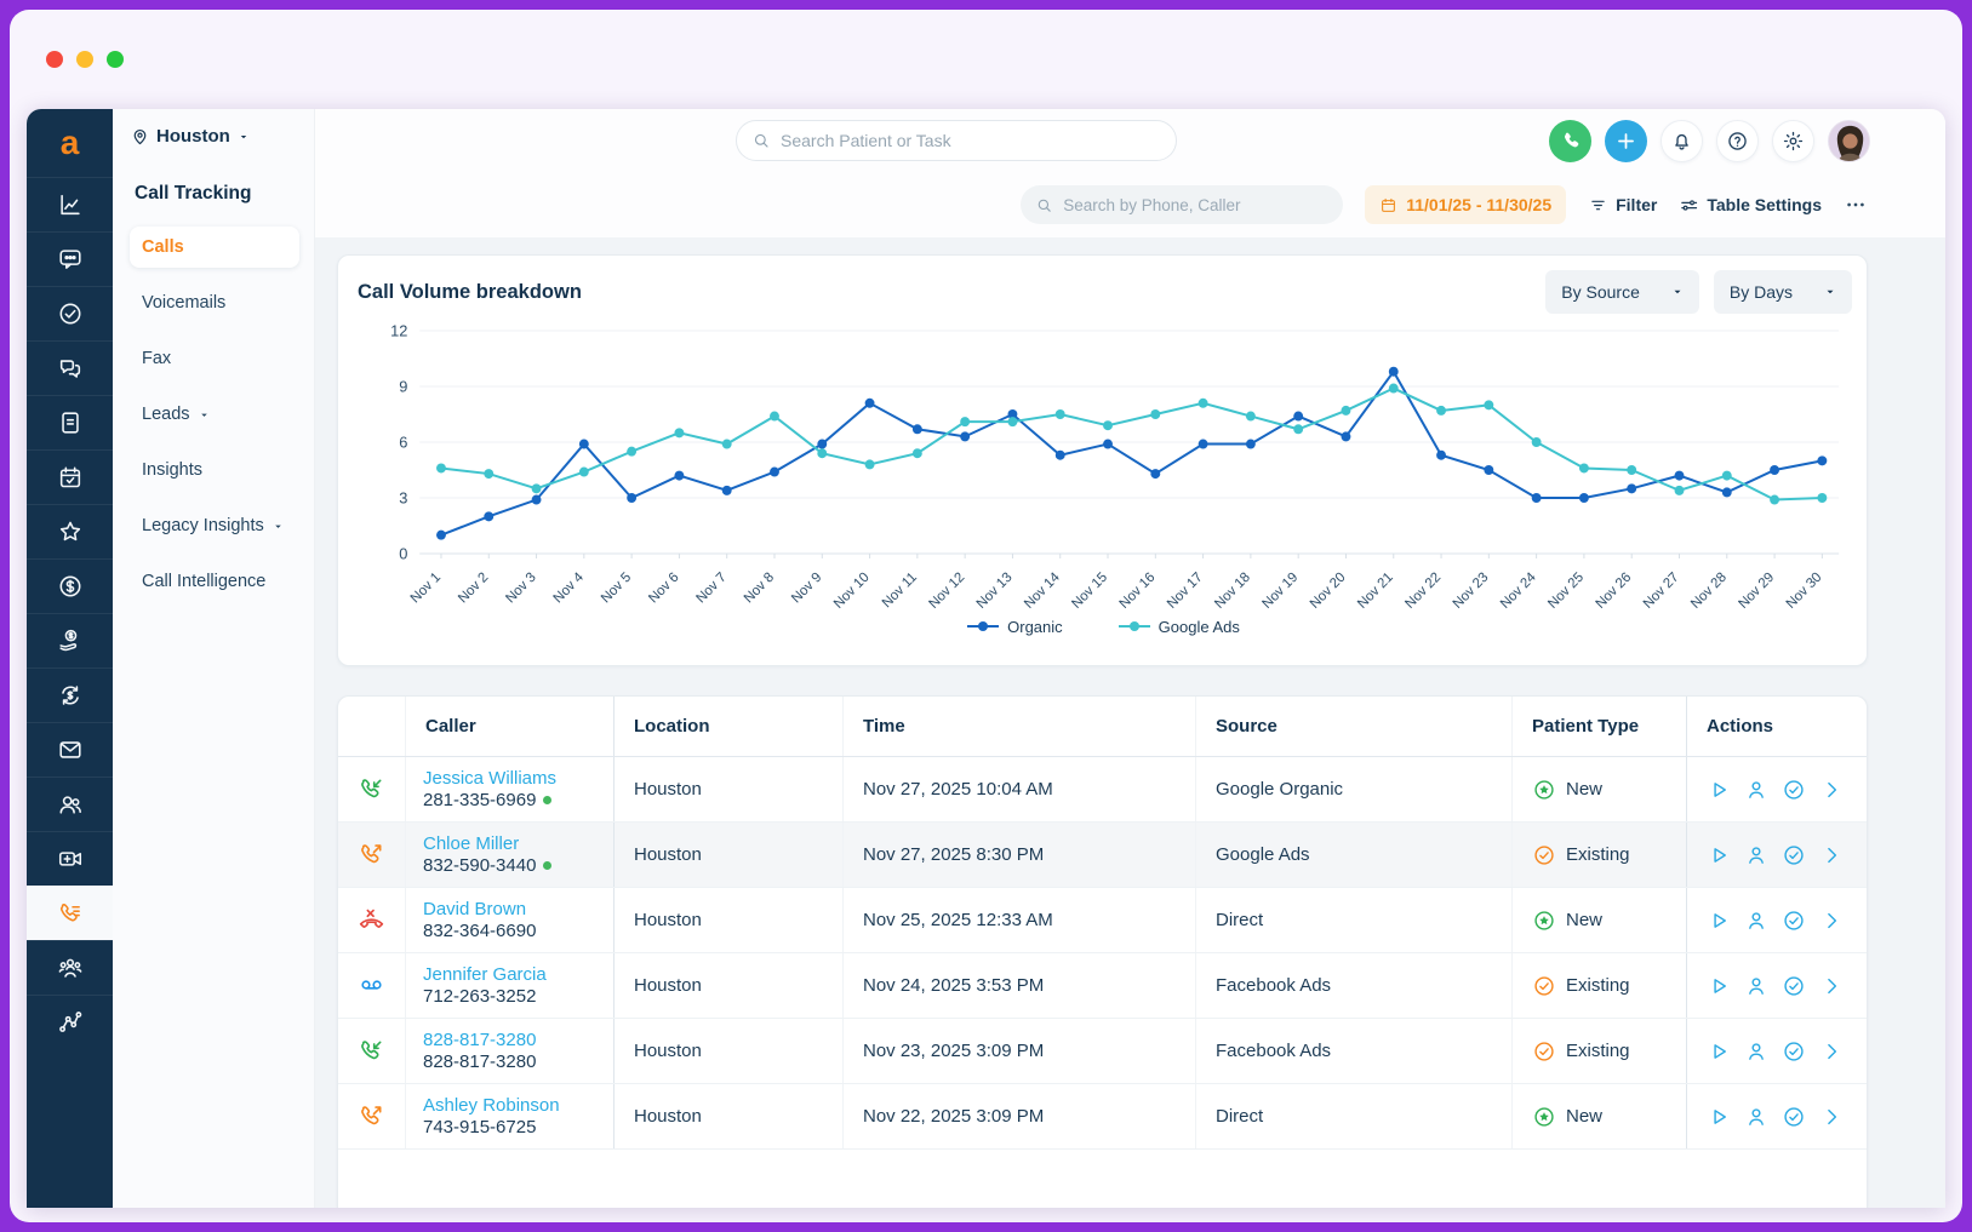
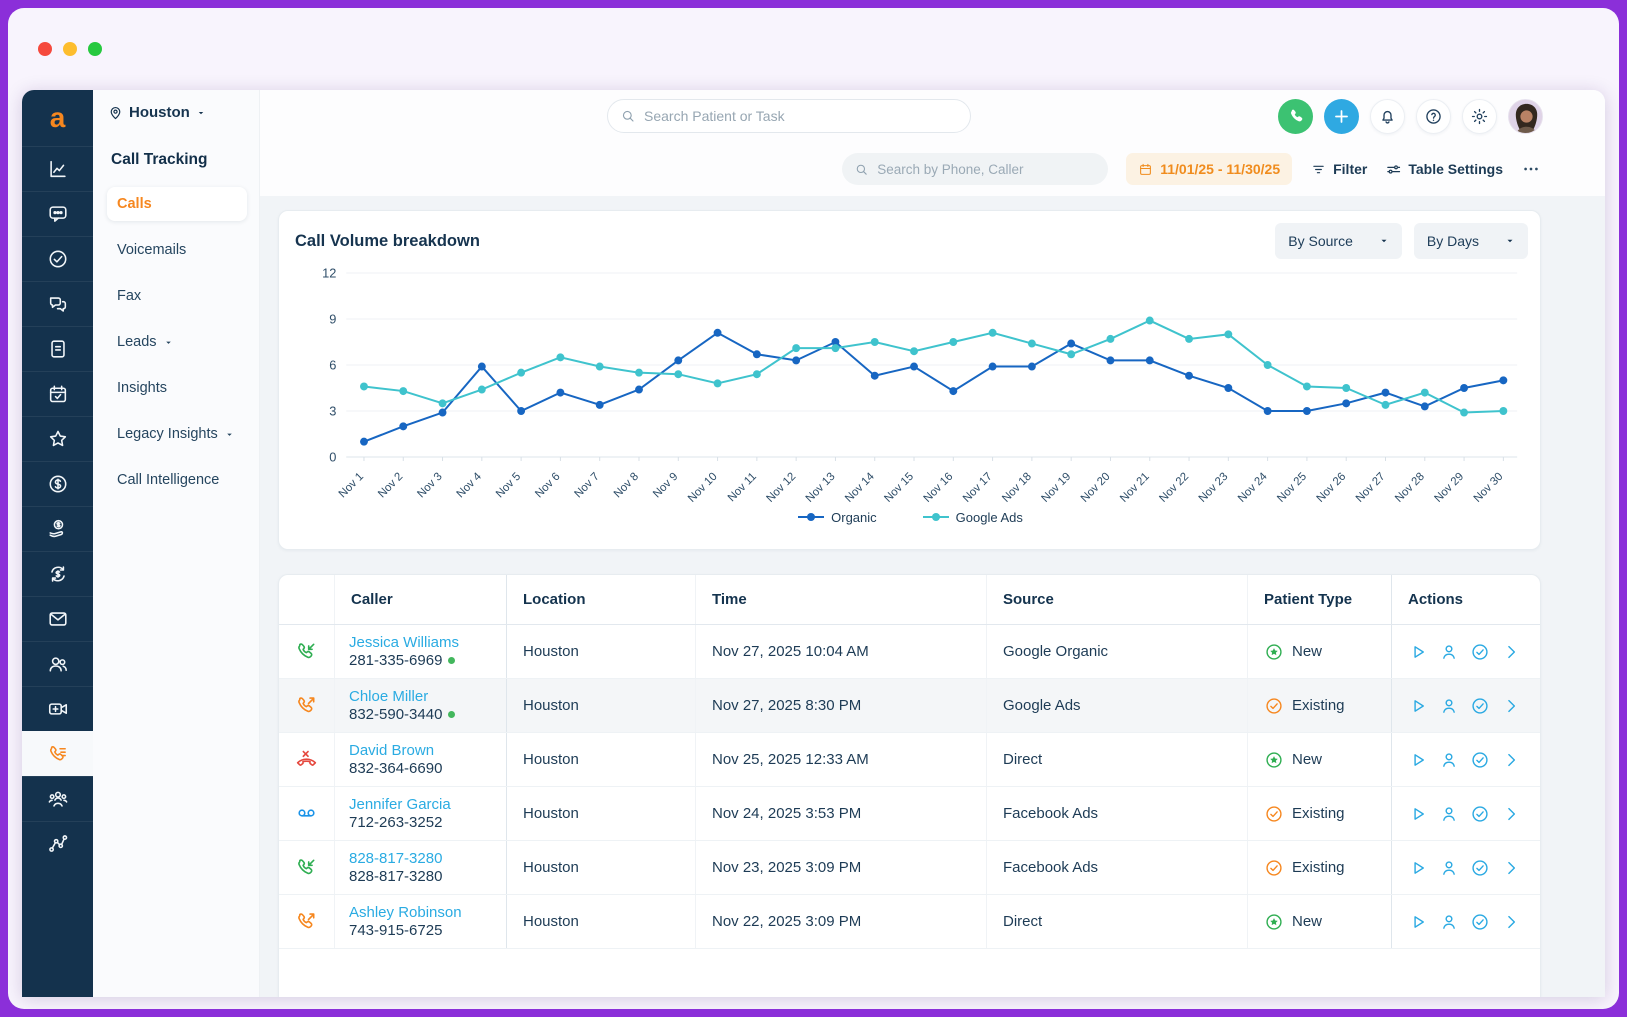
Google Ads/Nov 8: 7.4 -> 5.5
Organic/Nov 9: 5.9 -> 6.3
Organic/Nov 21: 9.8 -> 6.3
